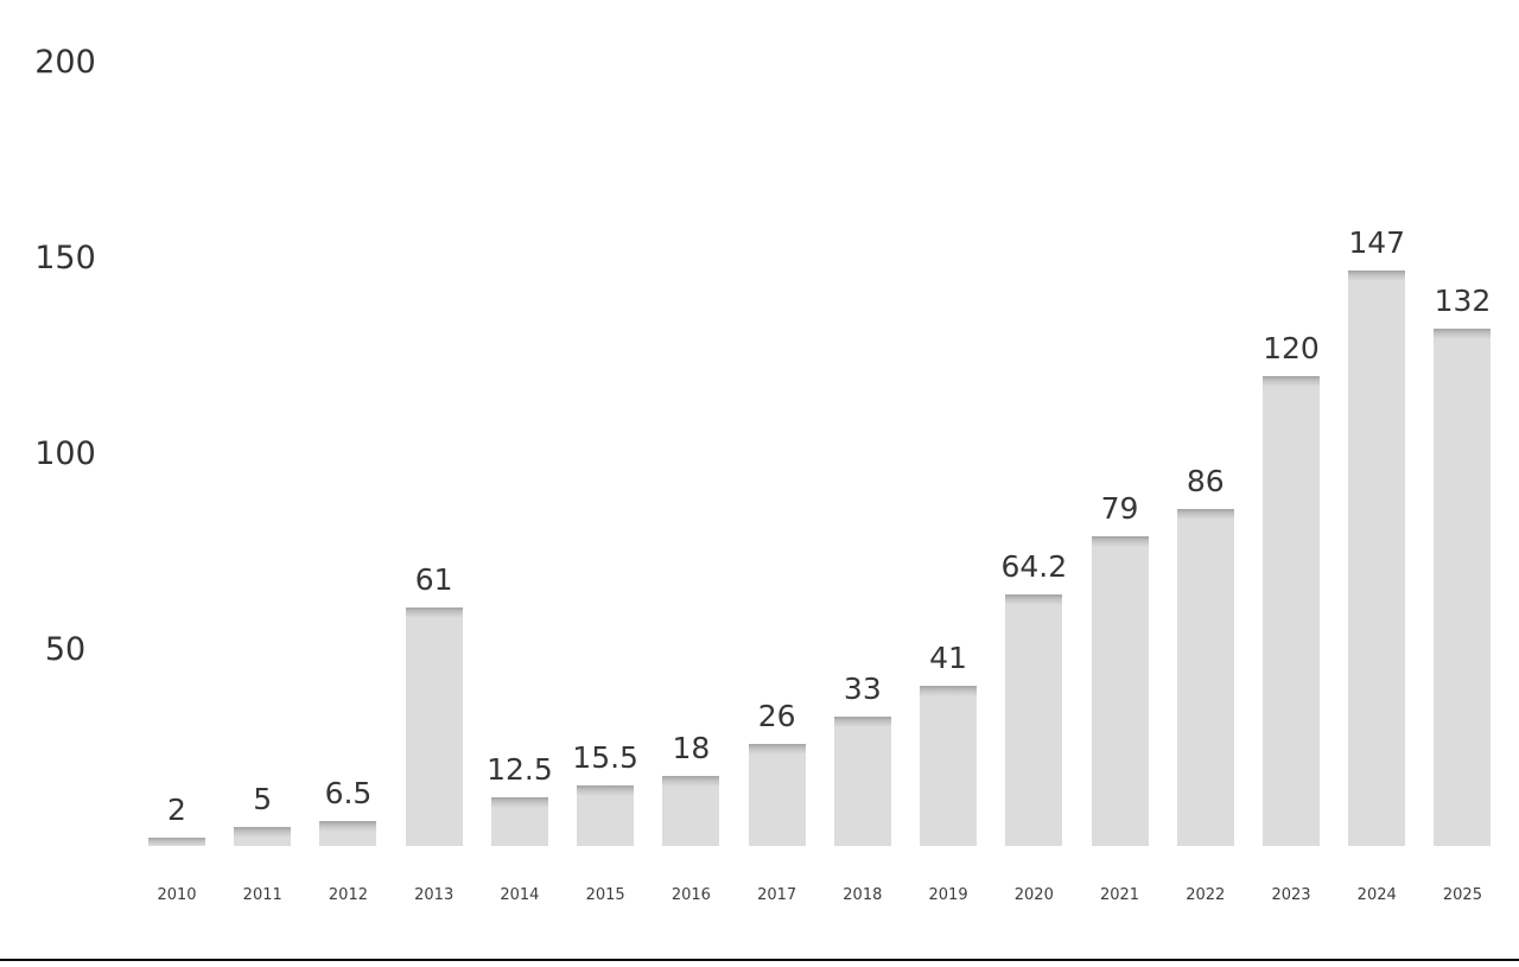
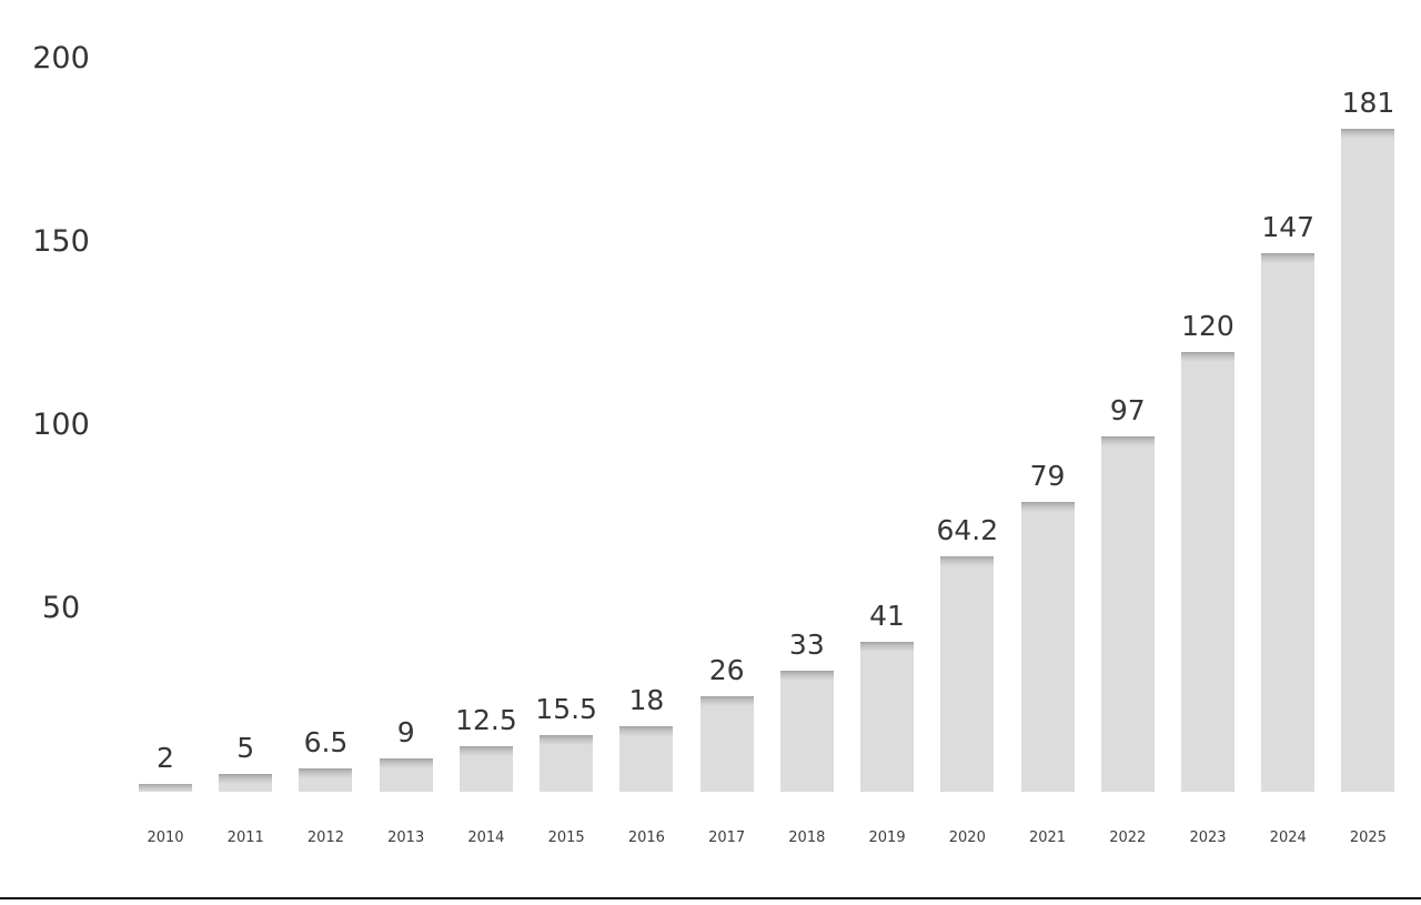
2013: 61 -> 9
2022: 86 -> 97
2025: 132 -> 181
